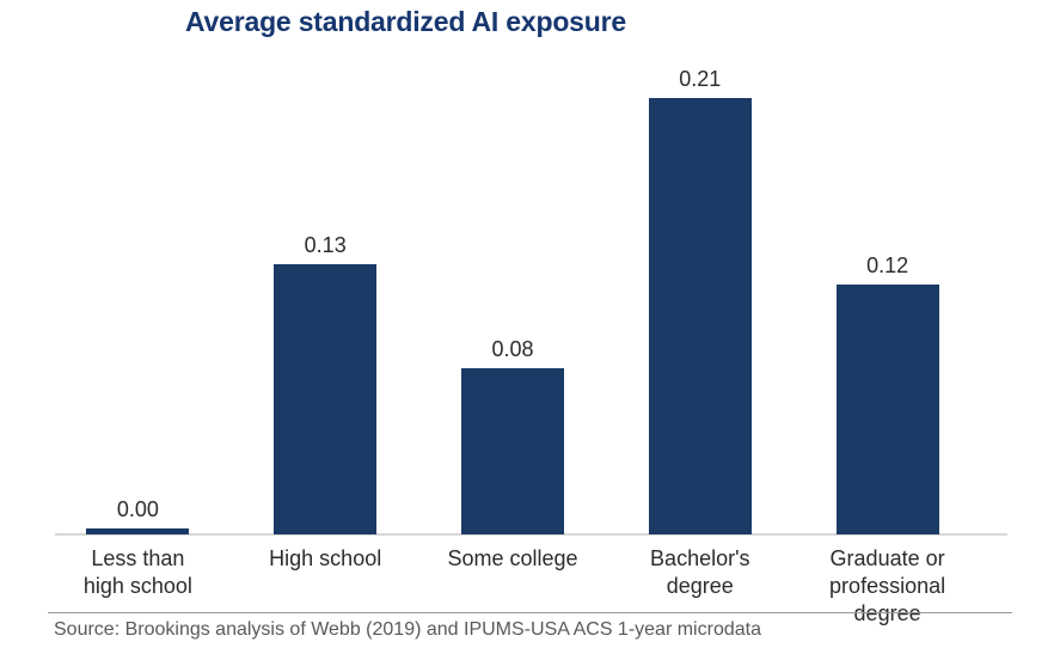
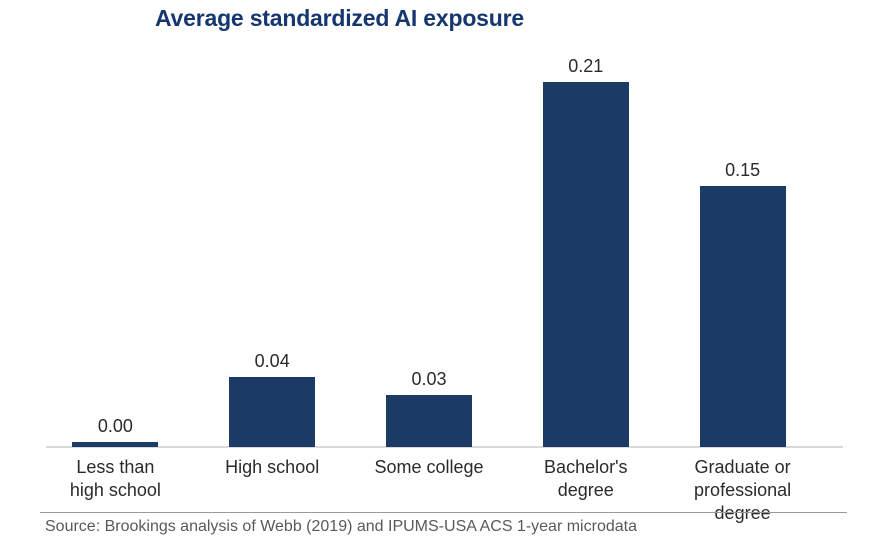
High school: 0.13 -> 0.04
Some college: 0.08 -> 0.03
Graduate or professional degree: 0.12 -> 0.15
